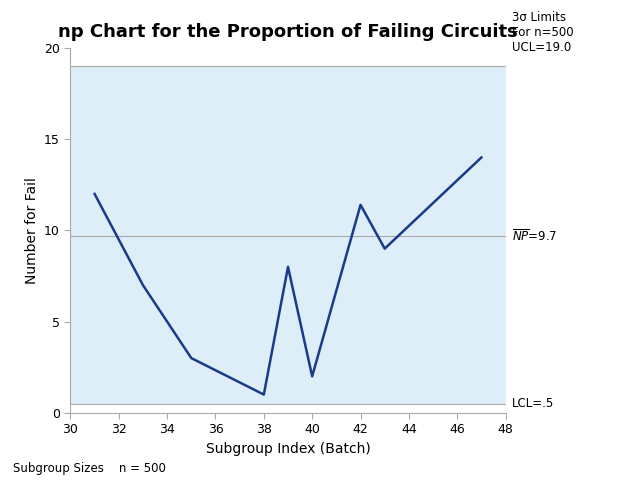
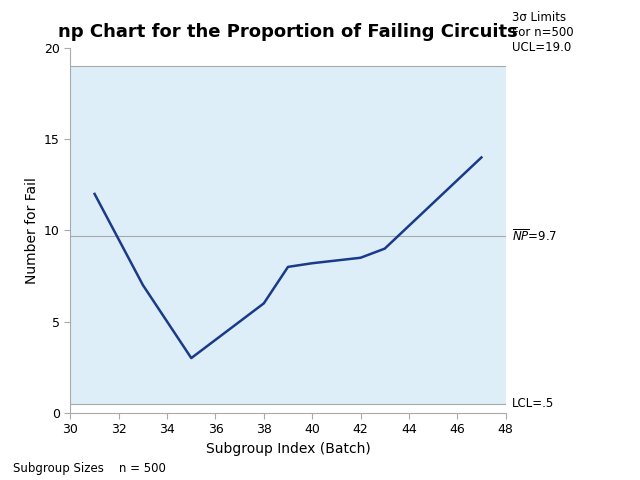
38: 1.0 -> 6.0
40: 2.0 -> 8.2
42: 11.4 -> 8.5
